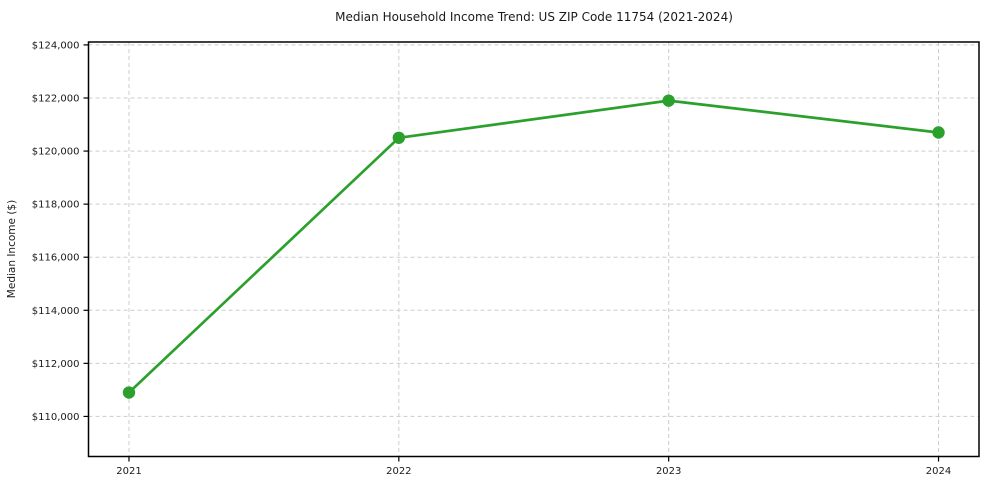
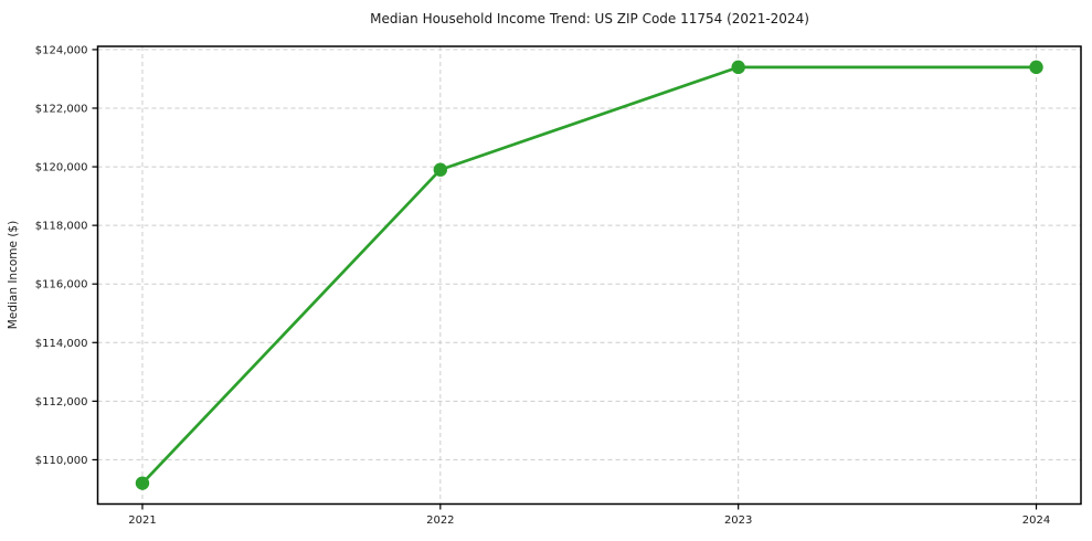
2021: $110900 -> $109200
2022: $120500 -> $119900
2023: $121900 -> $123400
2024: $120700 -> $123400
